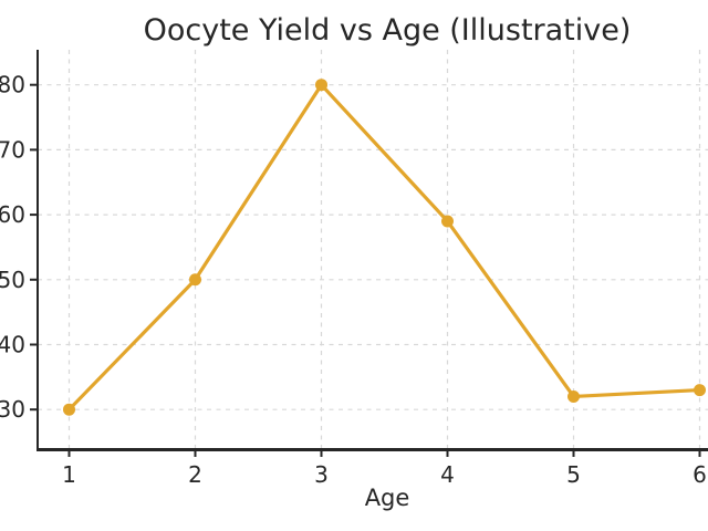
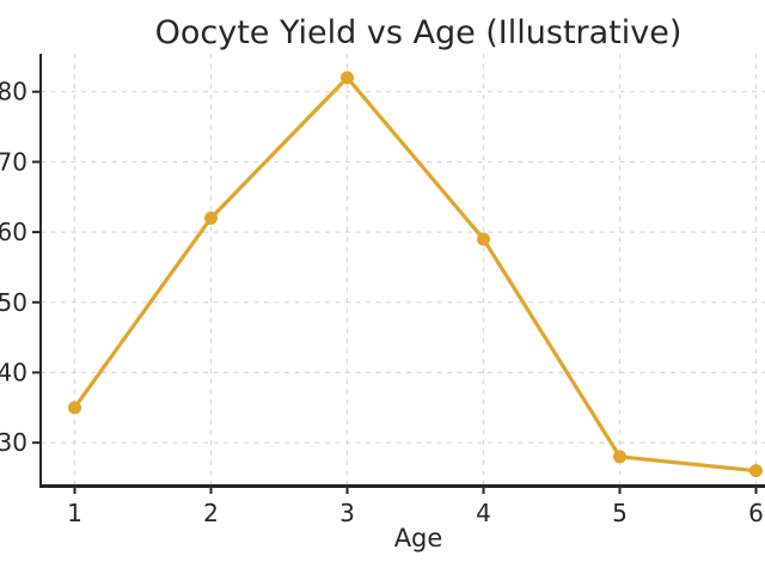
1: 30 -> 35
2: 50 -> 62
3: 80 -> 82
5: 32 -> 28
6: 33 -> 26
